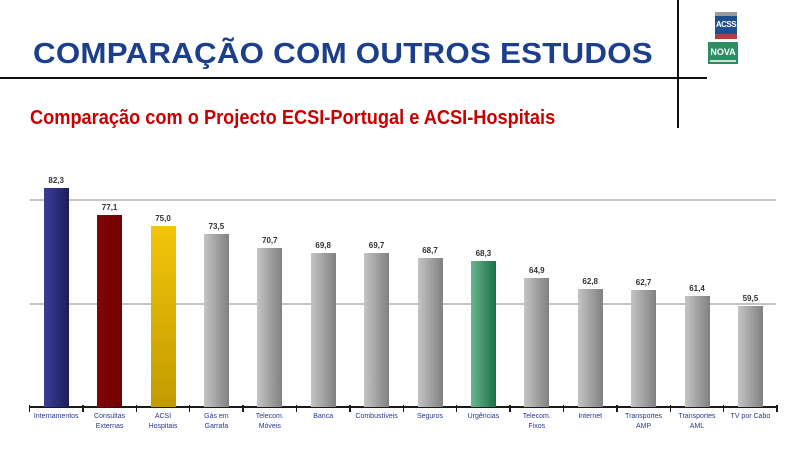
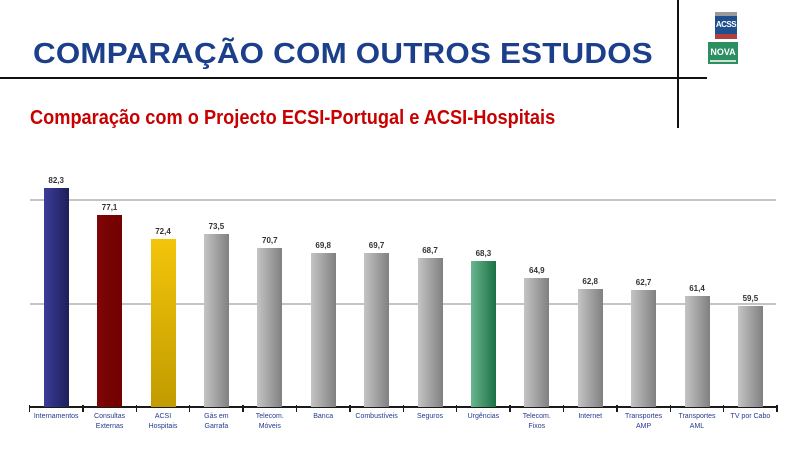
ACSI Hospitais: 75,0 -> 72,4
